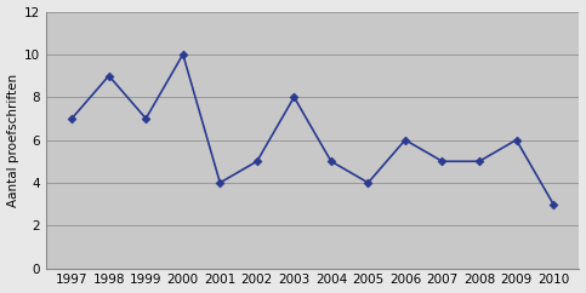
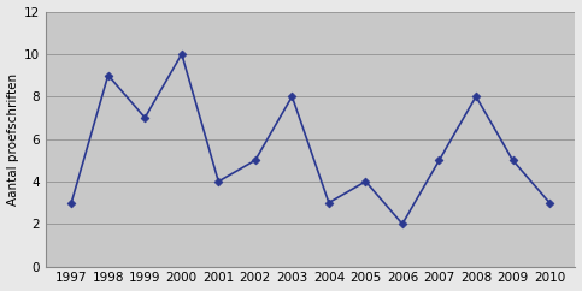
1997: 7 -> 3
2004: 5 -> 3
2006: 6 -> 2
2008: 5 -> 8
2009: 6 -> 5
